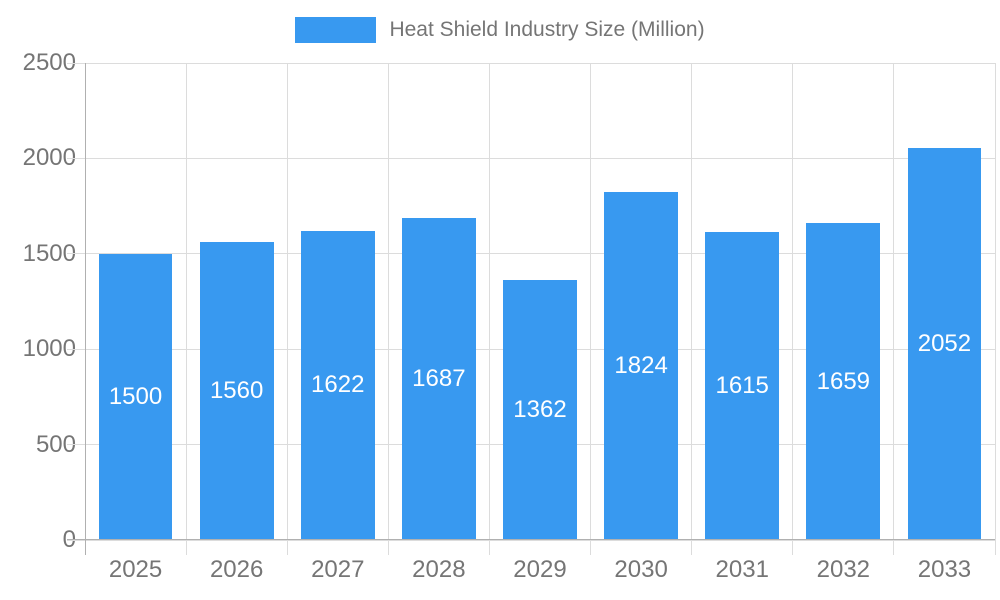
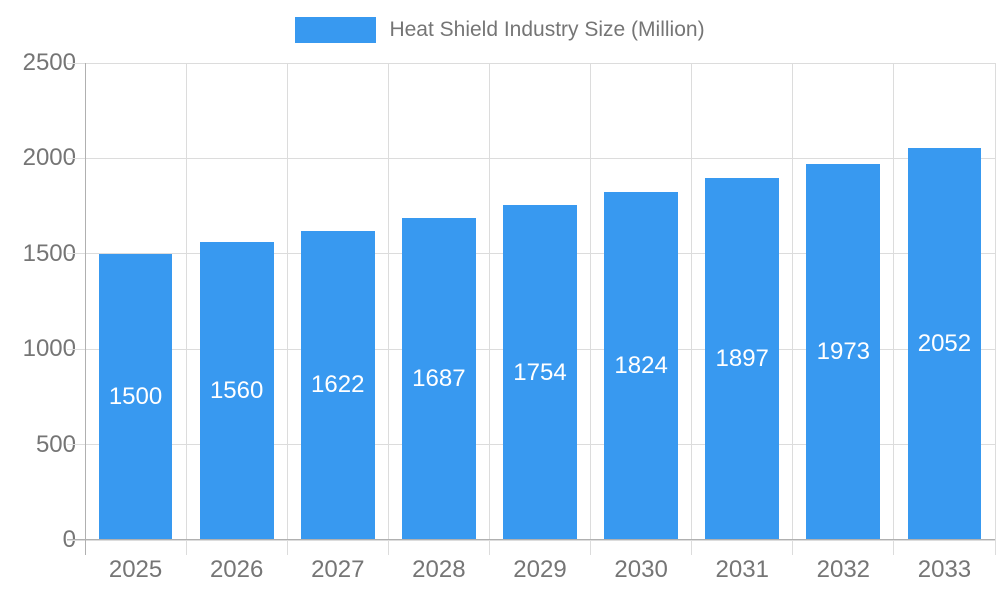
2029: 1362 -> 1754
2031: 1615 -> 1897
2032: 1659 -> 1973
